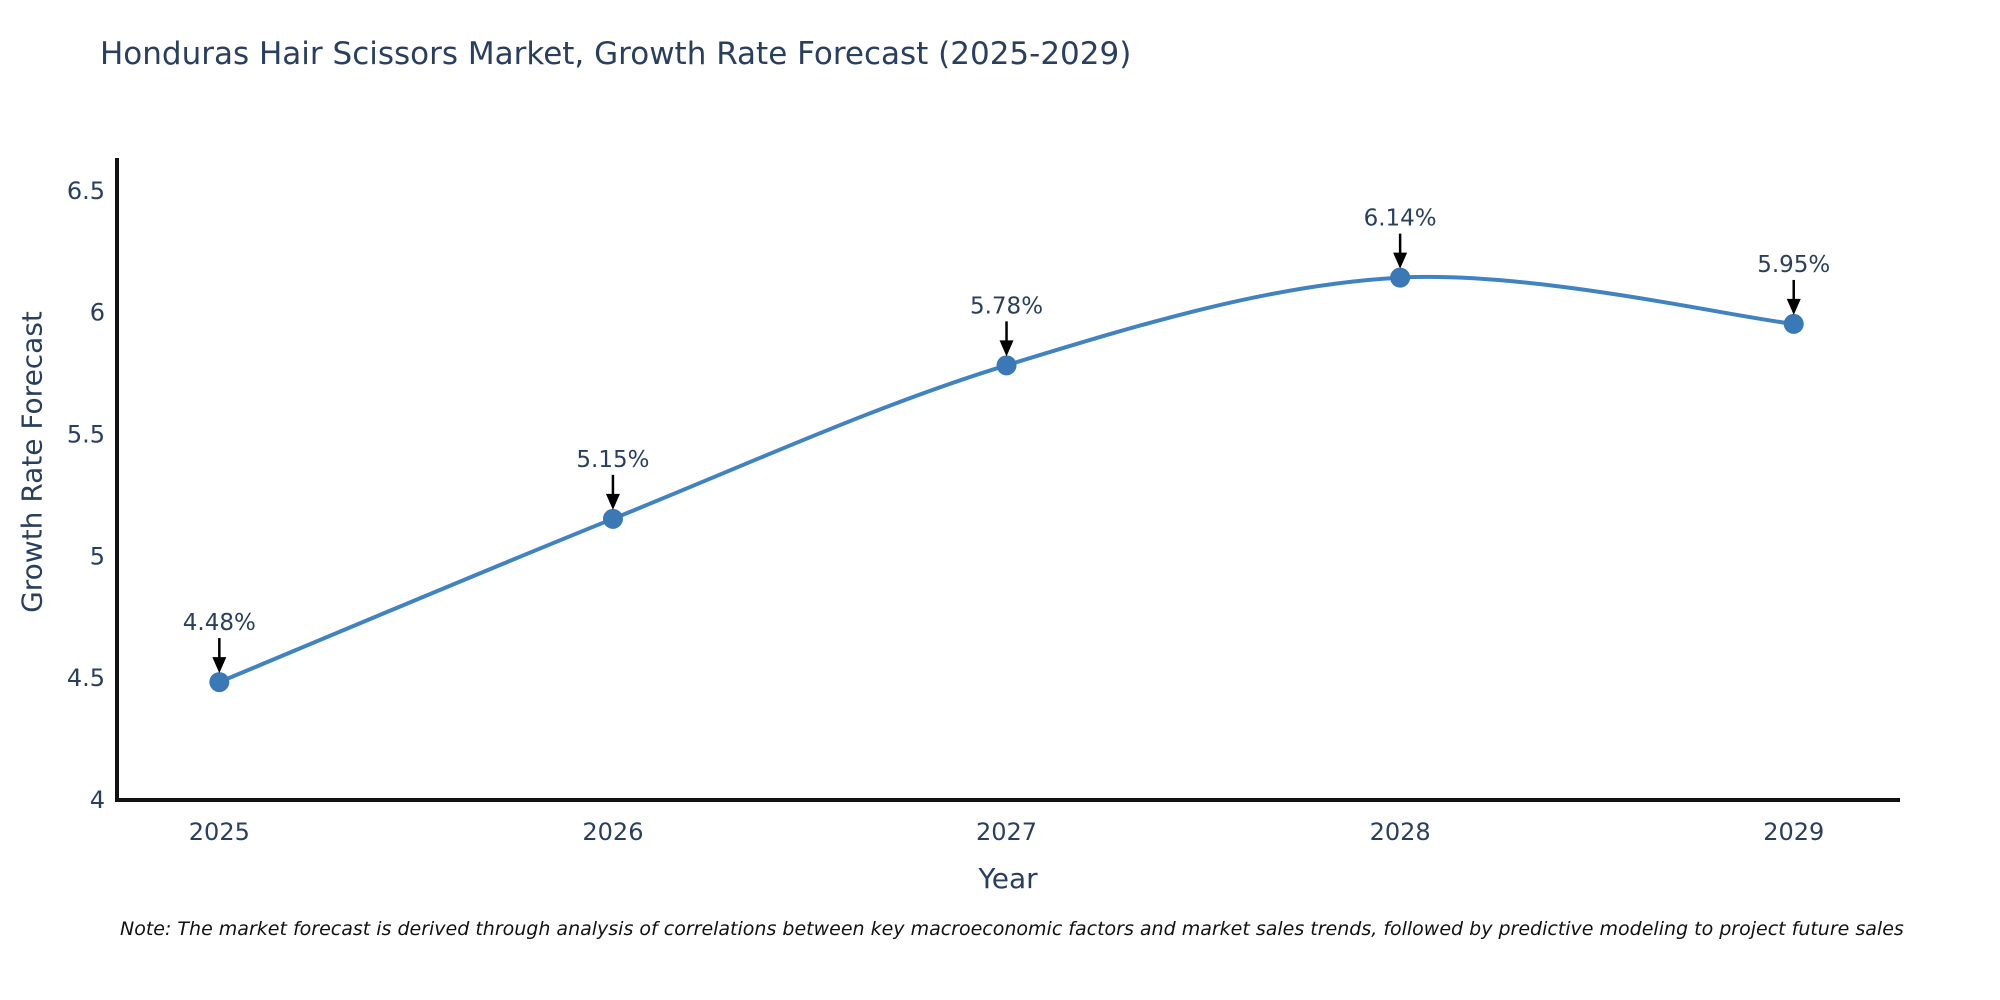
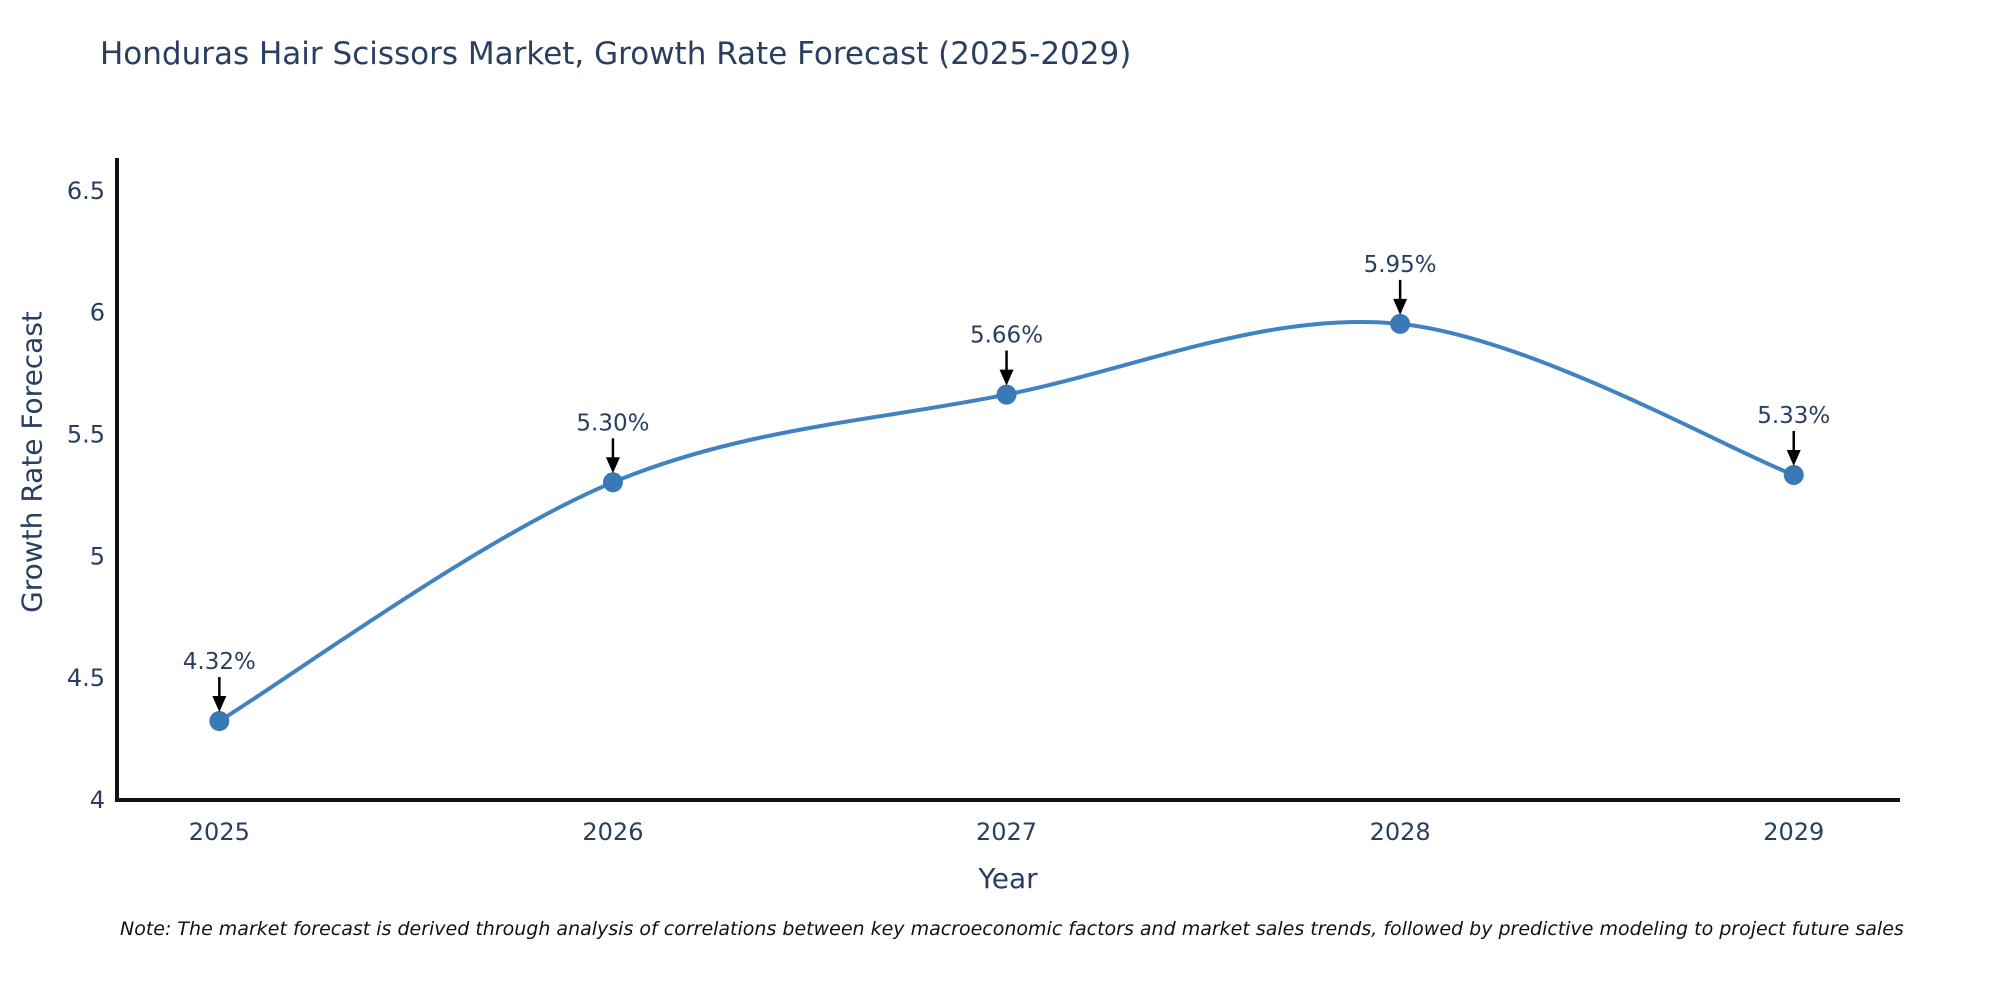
2025: 4.48% -> 4.32%
2026: 5.15% -> 5.30%
2027: 5.78% -> 5.66%
2028: 6.14% -> 5.95%
2029: 5.95% -> 5.33%
